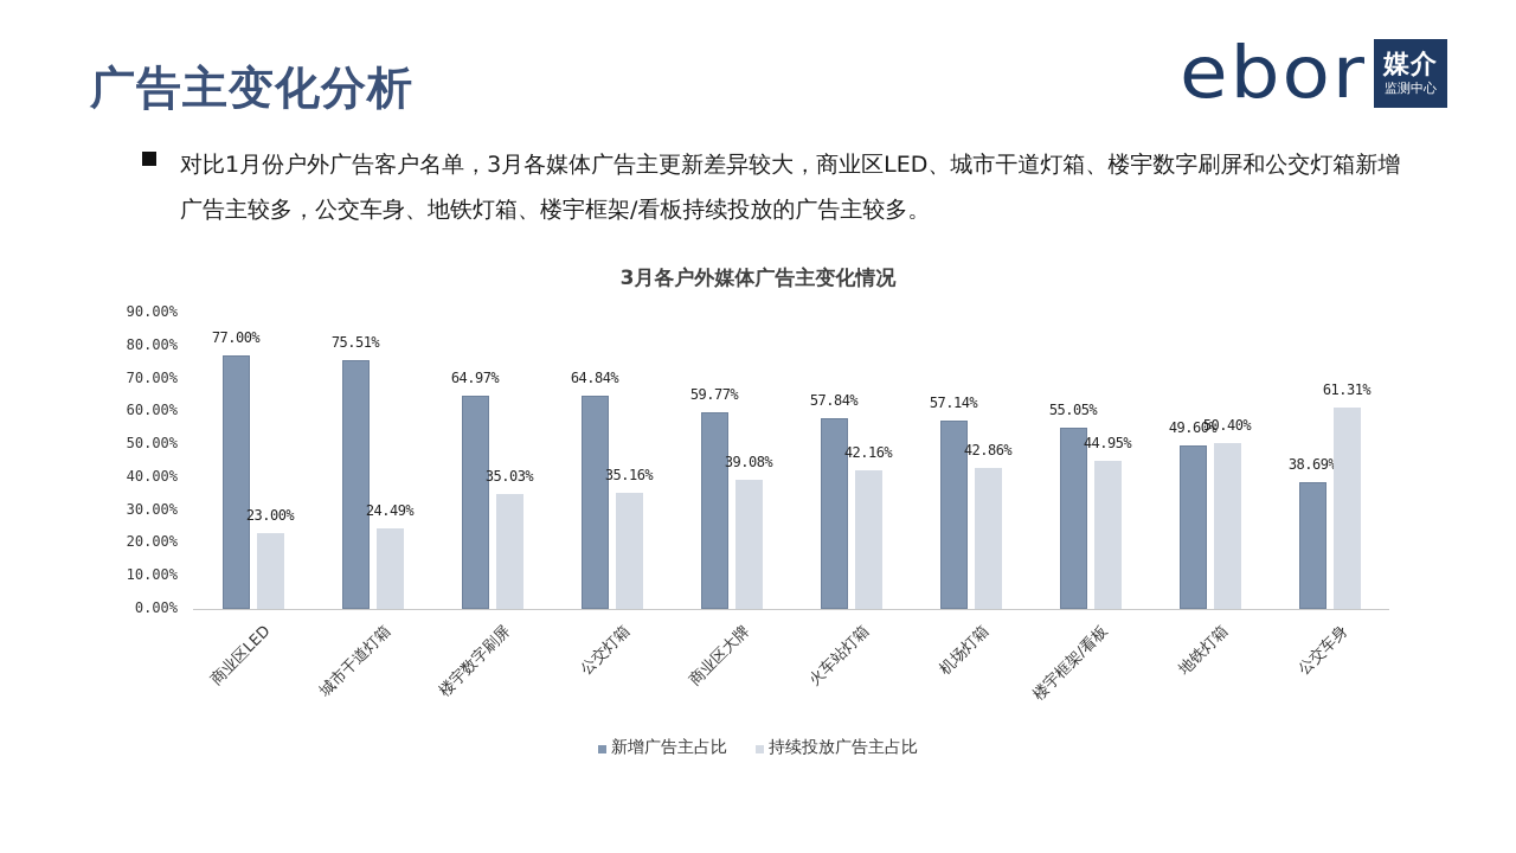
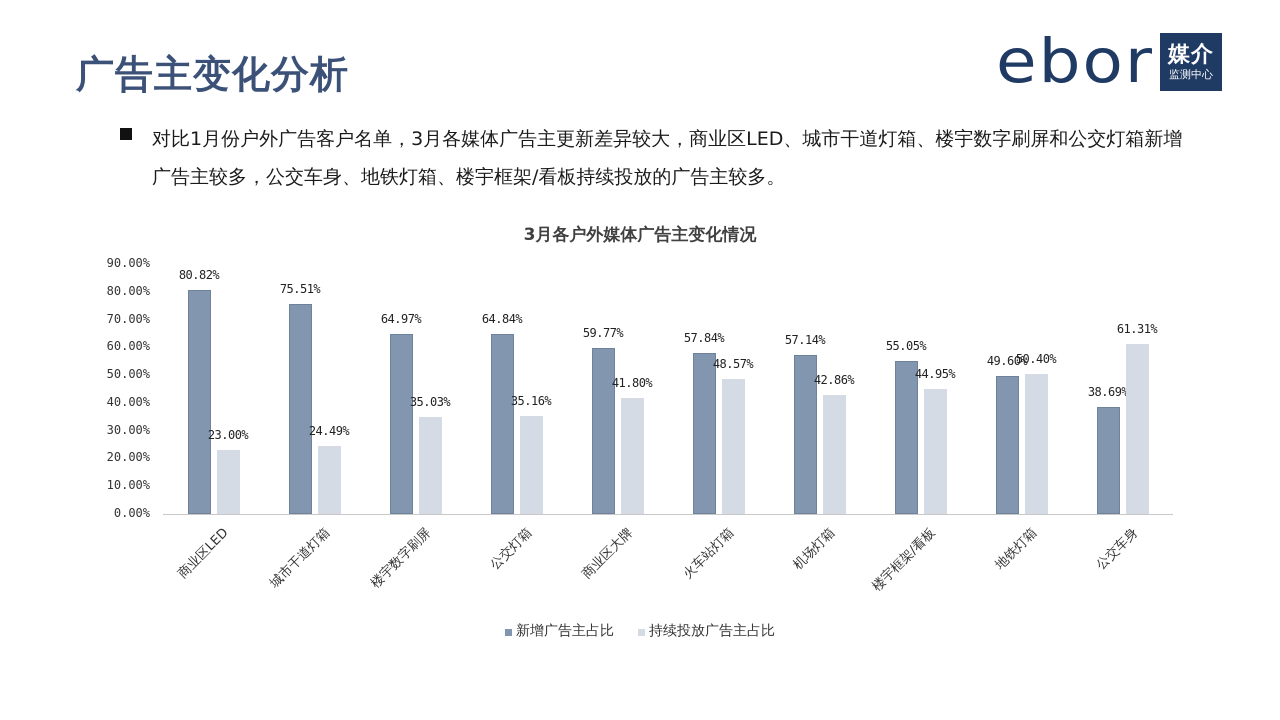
新增广告主占比/商业区LED: 77.00% -> 80.82%
持续投放广告主占比/商业区大牌: 39.08% -> 41.80%
持续投放广告主占比/火车站灯箱: 42.16% -> 48.57%
